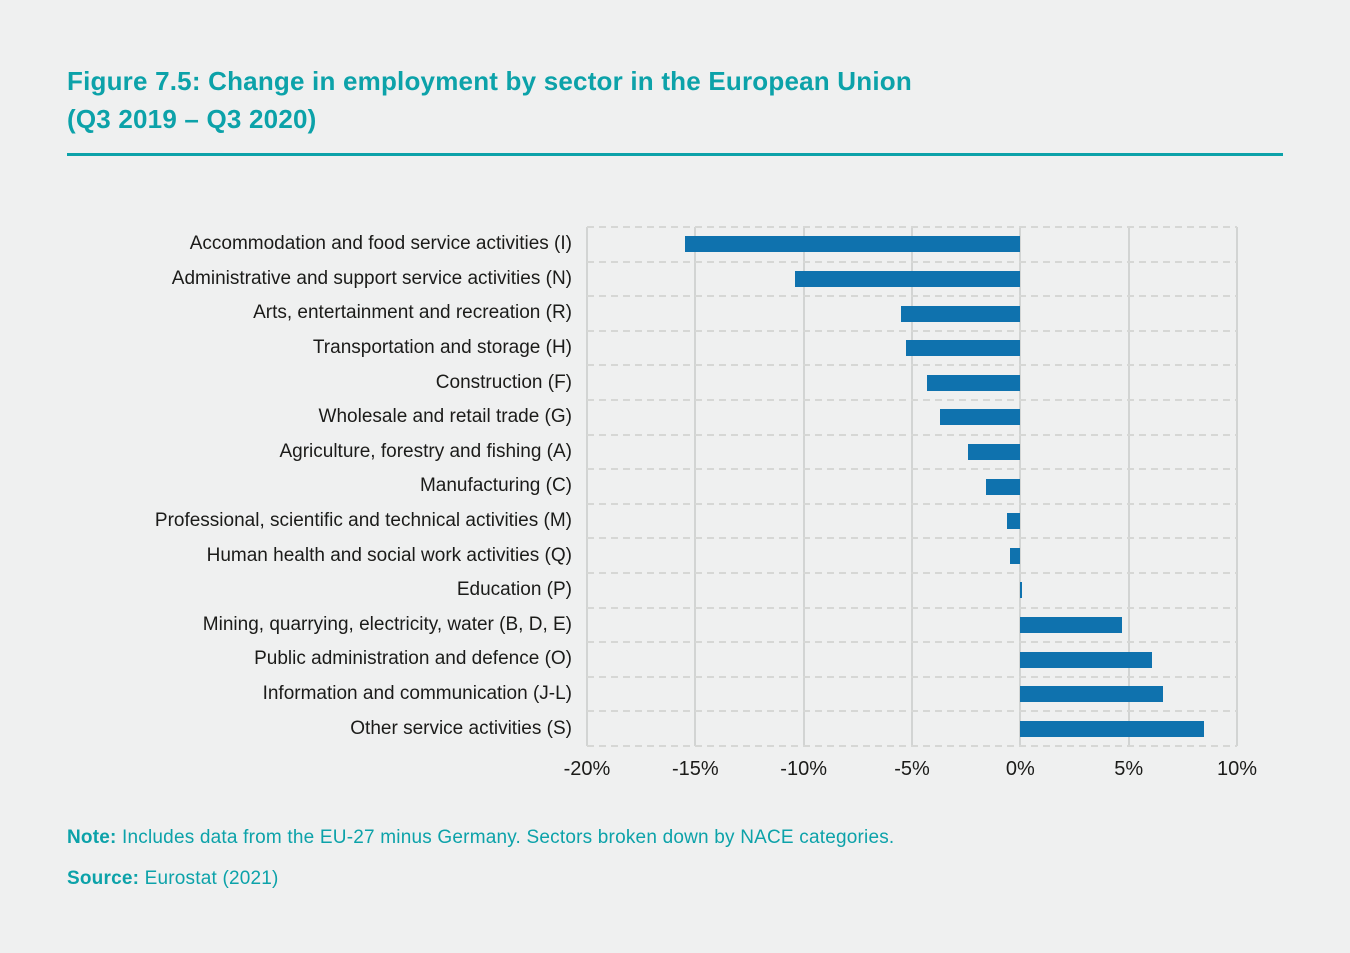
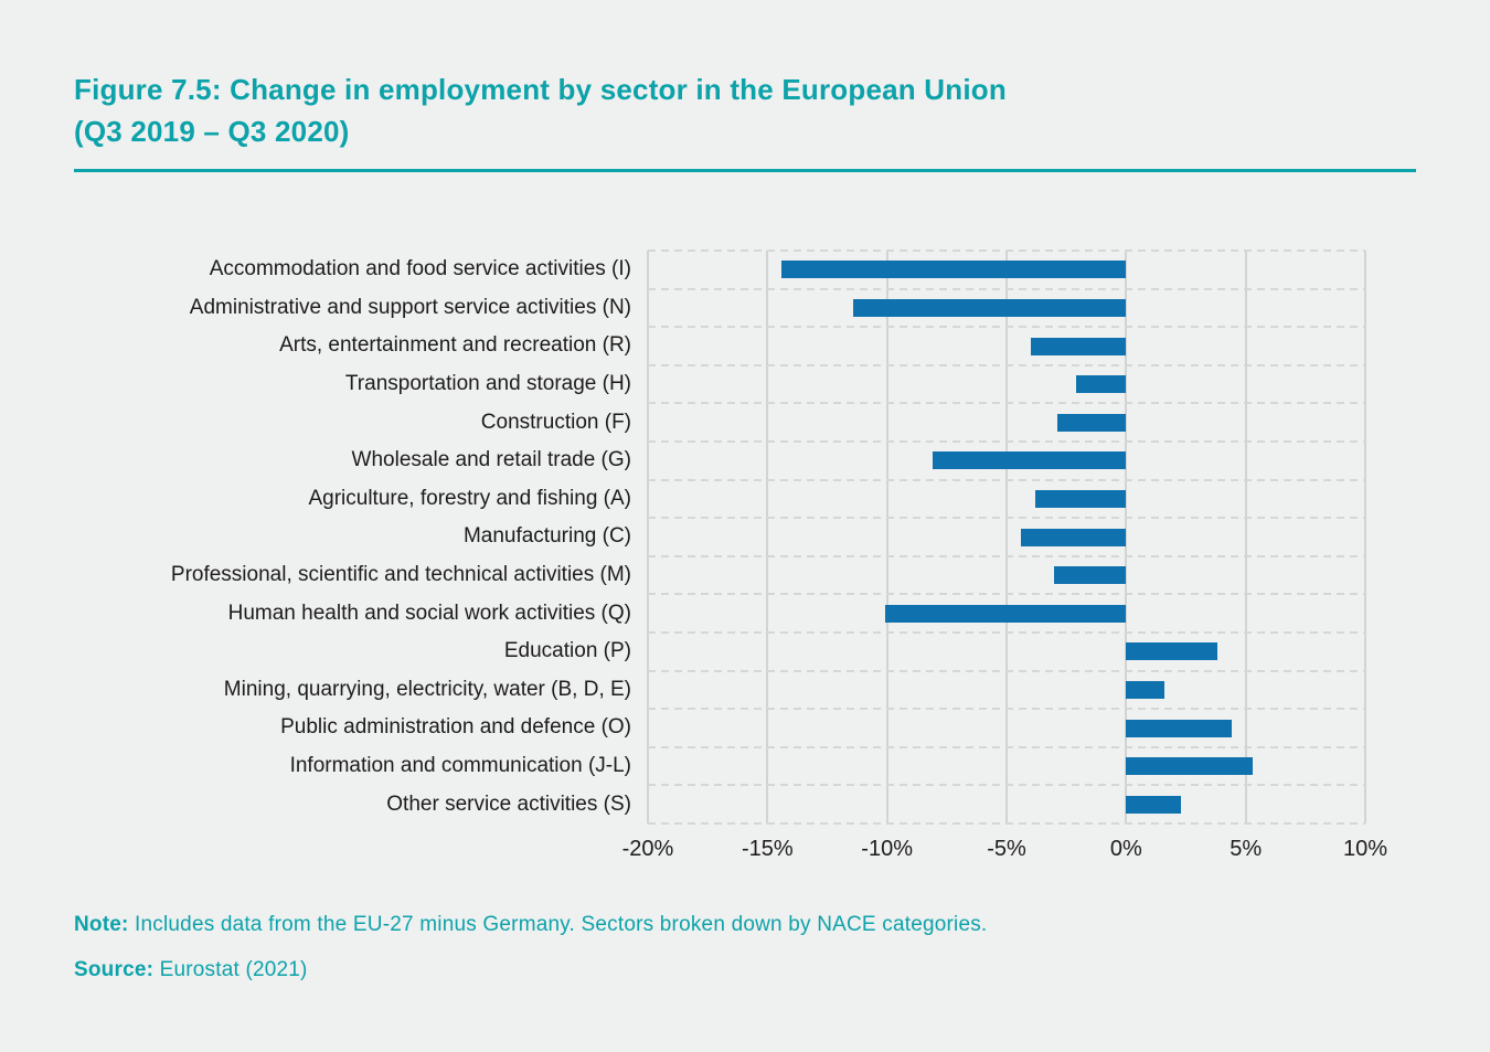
Accommodation and food service activities (I): -15.5% -> -14.4%
Administrative and support service activities (N): -10.4% -> -11.4%
Arts, entertainment and recreation (R): -5.5% -> -4.0%
Transportation and storage (H): -5.3% -> -2.1%
Construction (F): -4.3% -> -2.9%
Wholesale and retail trade (G): -3.7% -> -8.1%
Agriculture, forestry and fishing (A): -2.4% -> -3.8%
Manufacturing (C): -1.6% -> -4.4%
Professional, scientific and technical activities (M): -0.6% -> -3.0%
Human health and social work activities (Q): -0.5% -> -10.1%
Education (P): 0.1% -> 3.8%
Mining, quarrying, electricity, water (B, D, E): 4.7% -> 1.6%
Public administration and defence (O): 6.1% -> 4.4%
Information and communication (J-L): 6.6% -> 5.3%
Other service activities (S): 8.5% -> 2.3%
